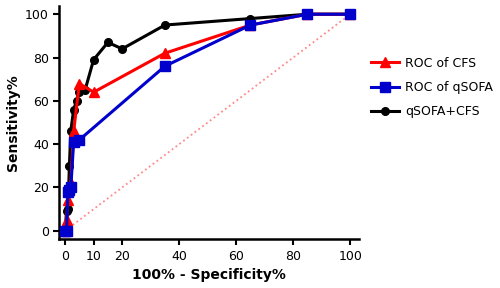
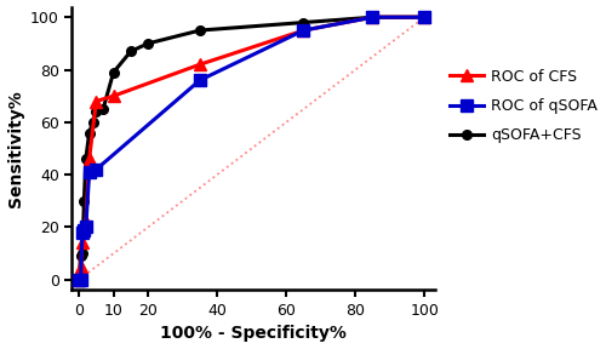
ROC of CFS/10: 64 -> 70
qSOFA+CFS/20: 84 -> 90
